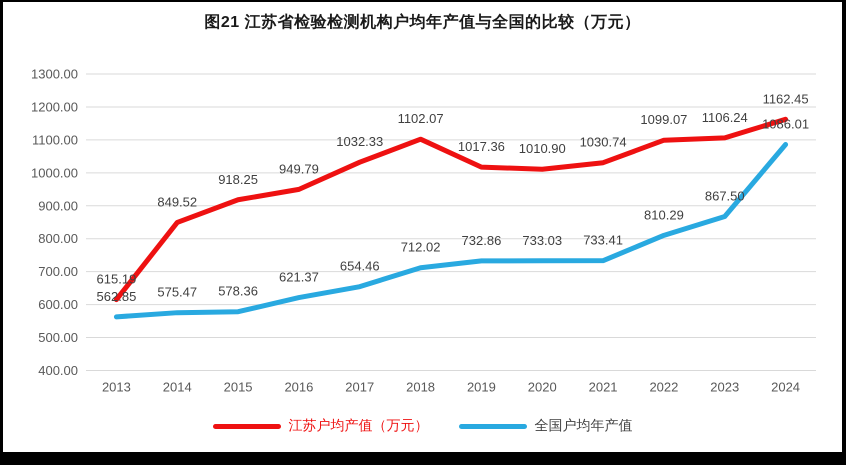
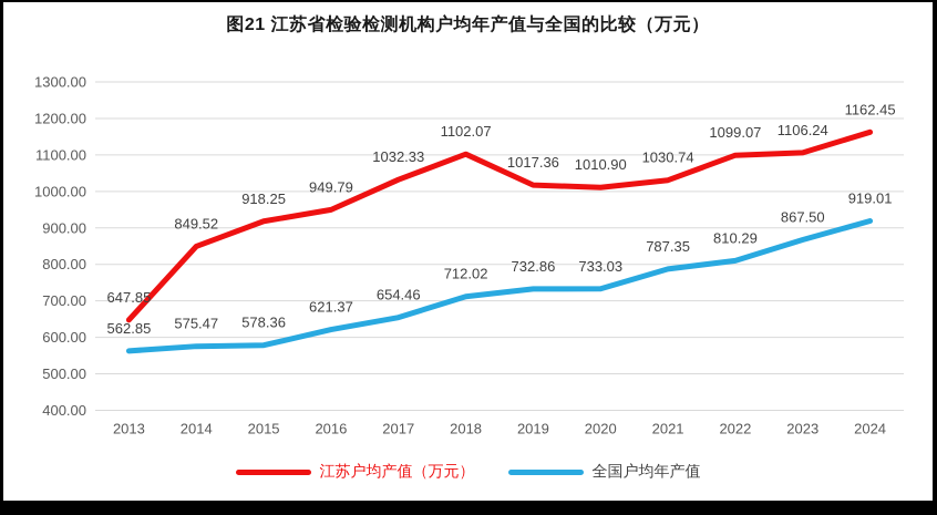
江苏户均产值（万元）/2013: 615.19 -> 647.85
全国户均年产值/2021: 733.41 -> 787.35
全国户均年产值/2024: 1086.01 -> 919.01
